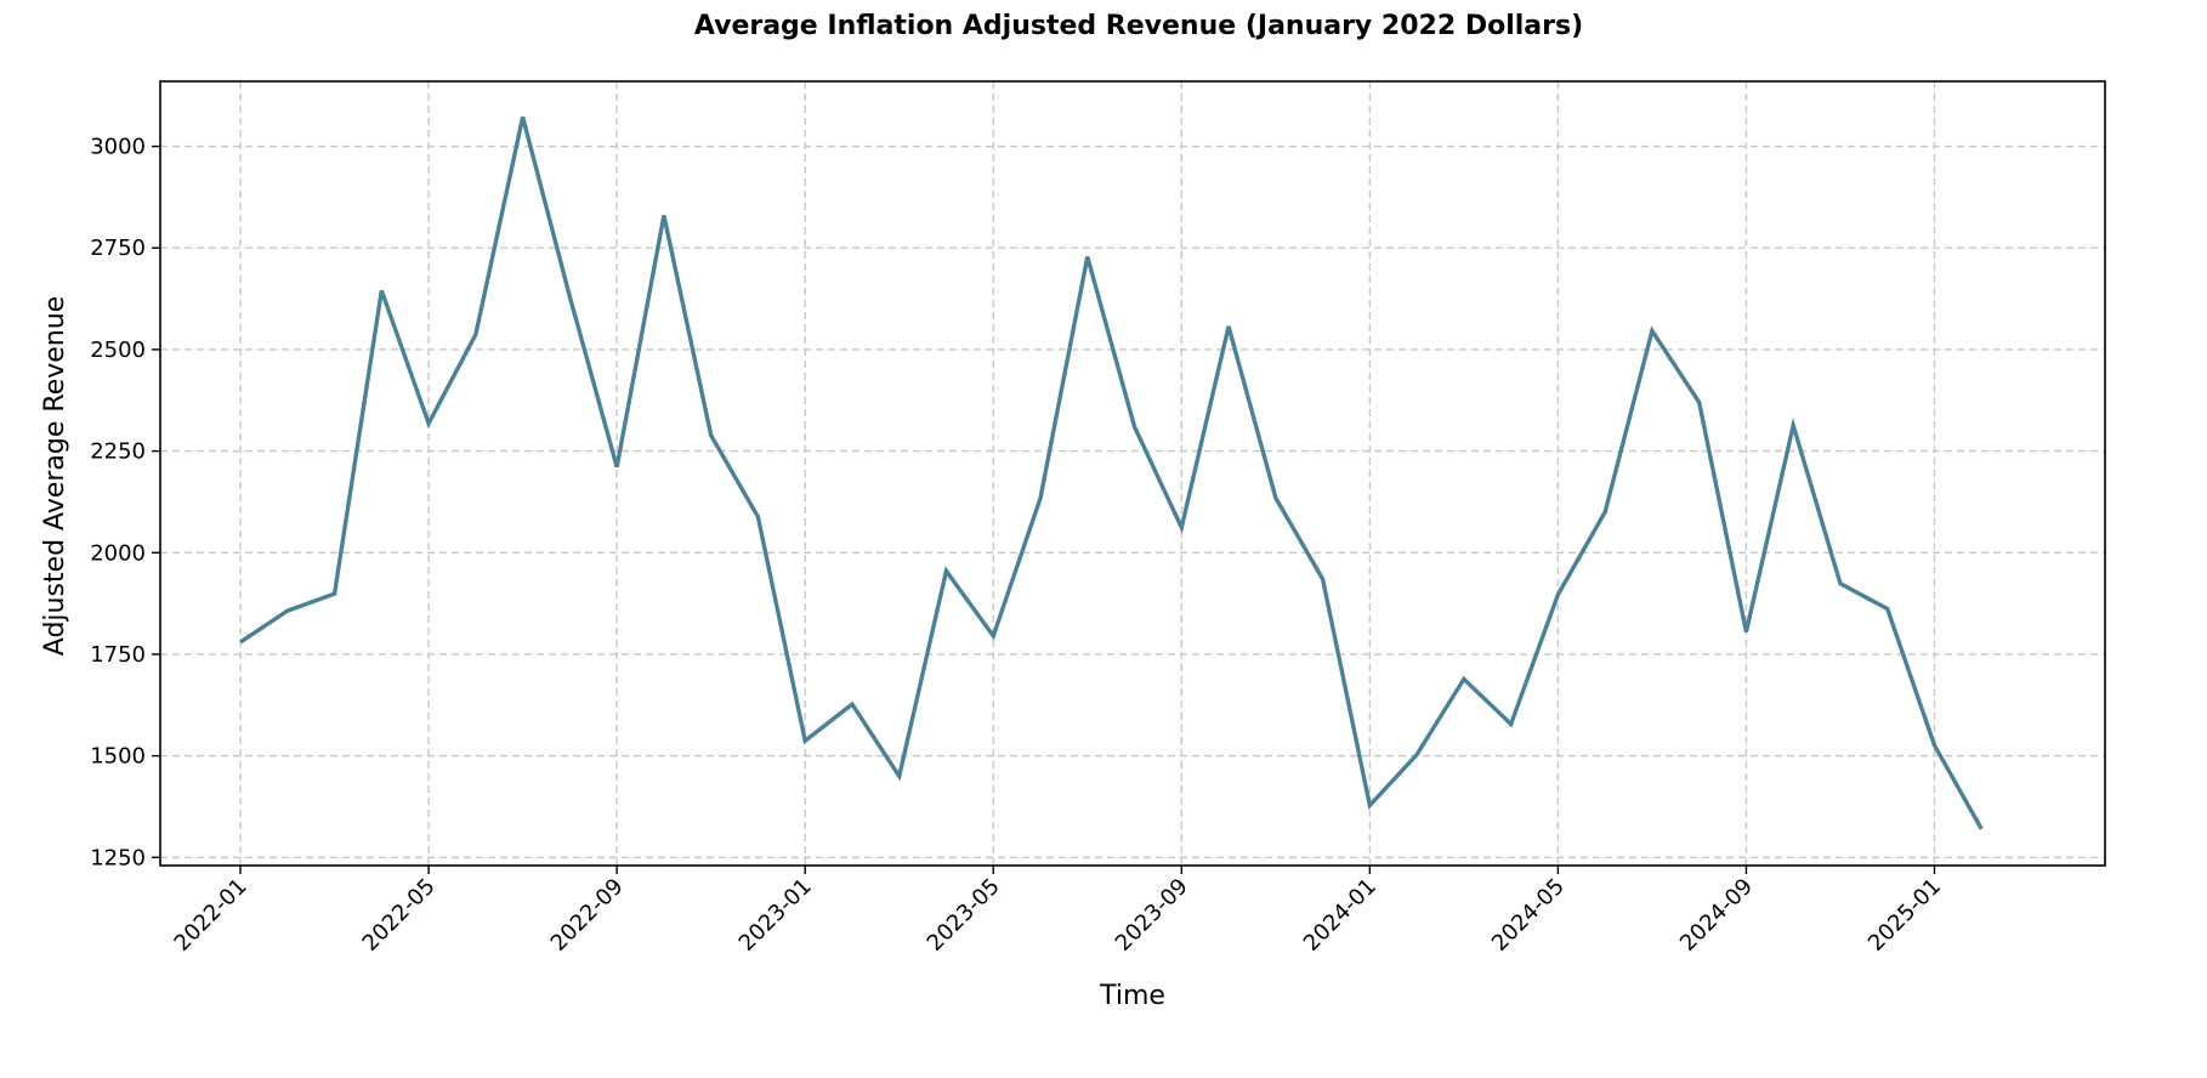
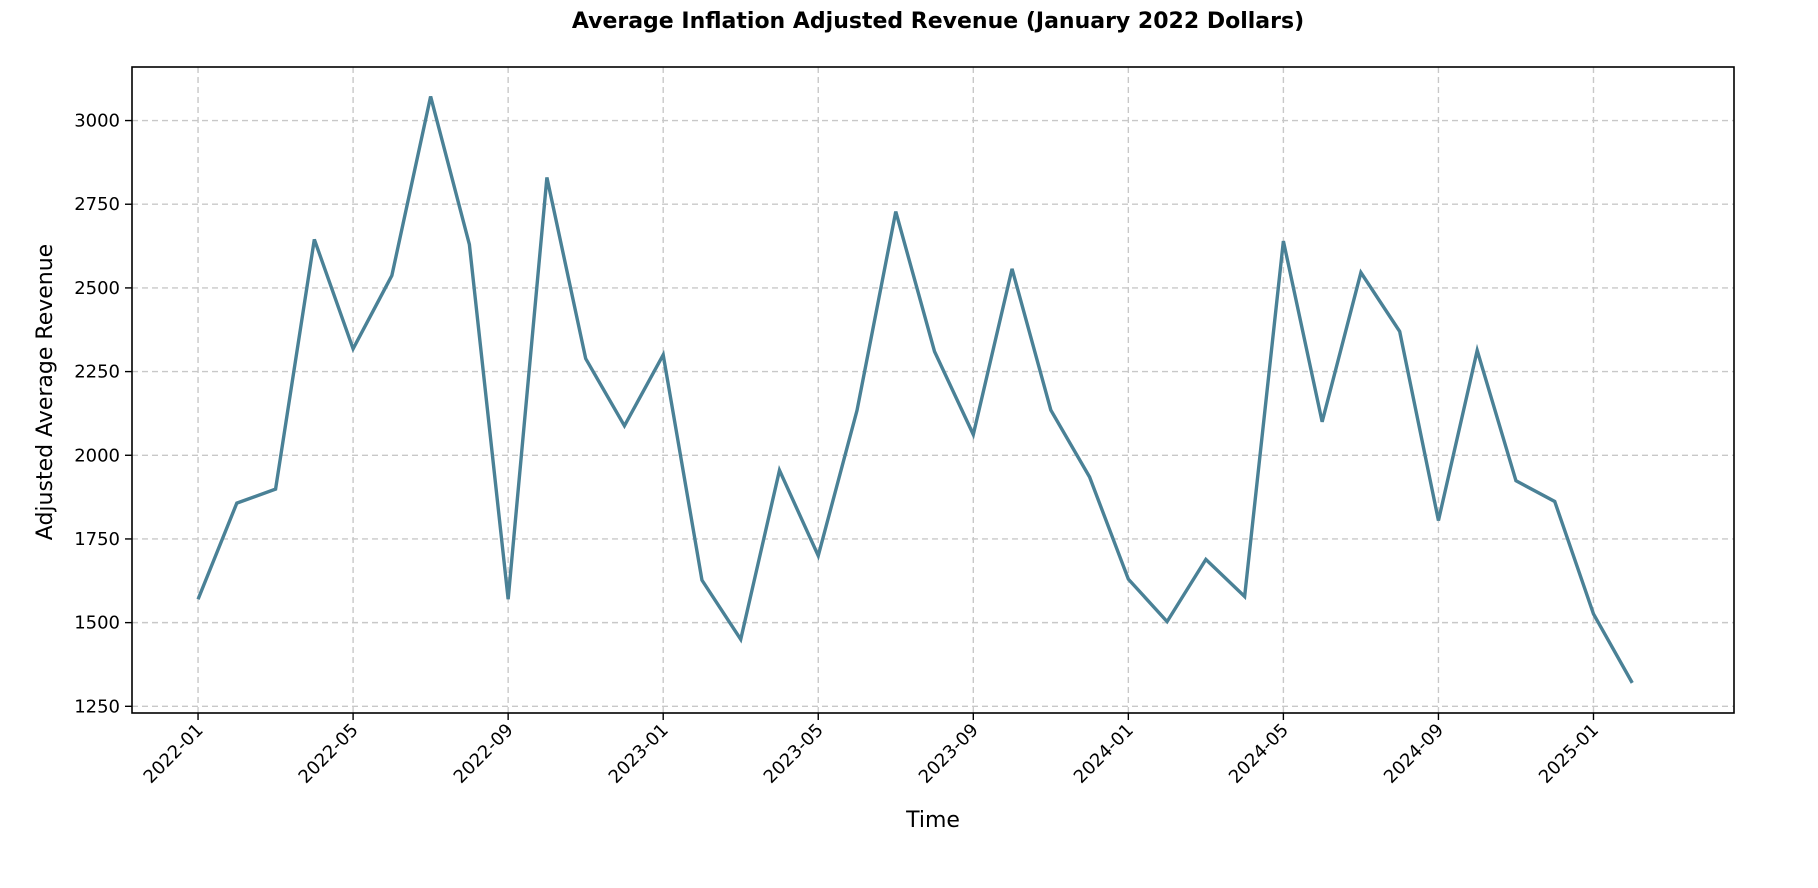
2022-01: 1780 -> 1570
2022-09: 2210 -> 1570
2023-01: 1540 -> 2300
2023-05: 1800 -> 1700
2024-01: 1380 -> 1630
2024-05: 1900 -> 2640
